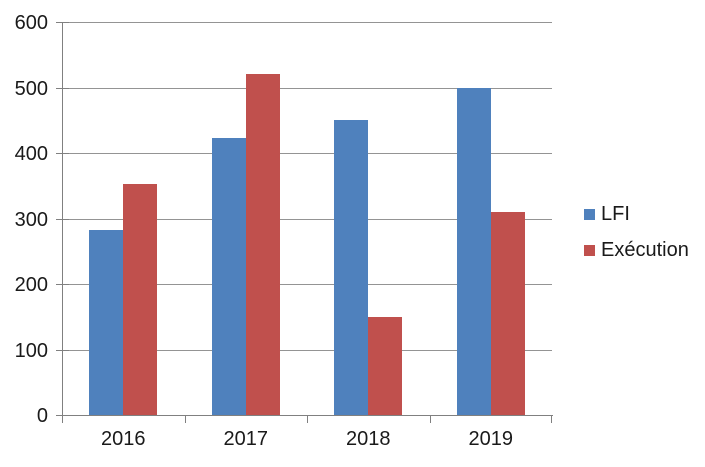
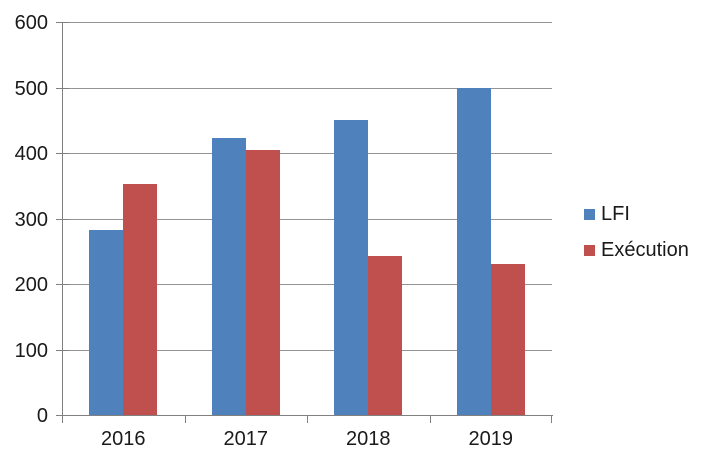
Exécution/2017: 520 -> 400
Exécution/2018: 150 -> 240
Exécution/2019: 310 -> 230
